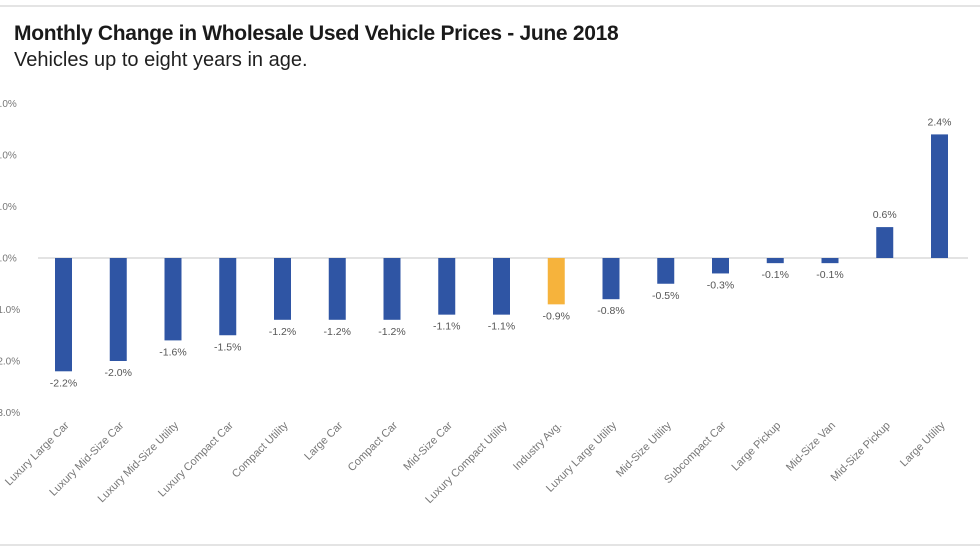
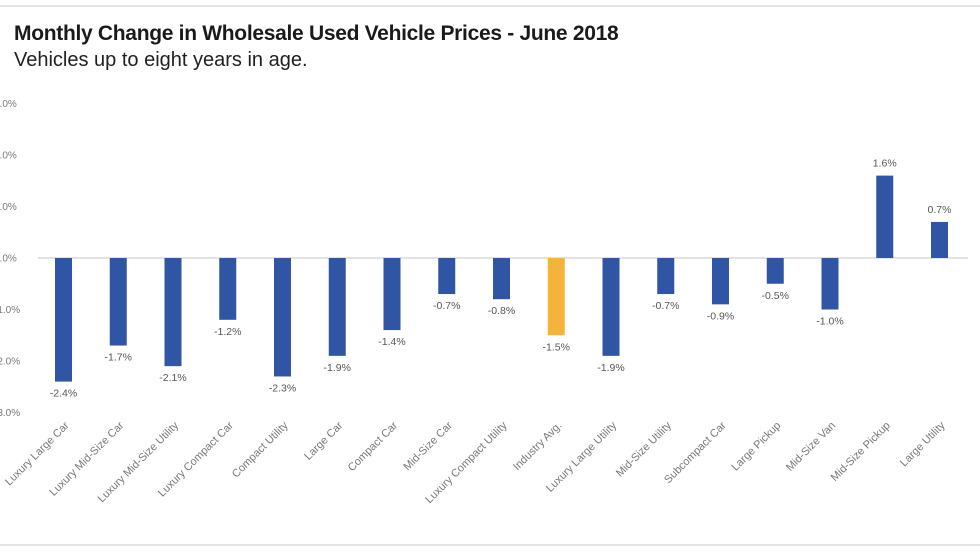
Luxury Large Car: -2.2% -> -2.4%
Luxury Mid-Size Car: -2.0% -> -1.7%
Luxury Mid-Size Utility: -1.6% -> -2.1%
Luxury Compact Car: -1.5% -> -1.2%
Compact Utility: -1.2% -> -2.3%
Large Car: -1.2% -> -1.9%
Compact Car: -1.2% -> -1.4%
Mid-Size Car: -1.1% -> -0.7%
Luxury Compact Utility: -1.1% -> -0.8%
Industry Avg.: -0.9% -> -1.5%
Luxury Large Utility: -0.8% -> -1.9%
Mid-Size Utility: -0.5% -> -0.7%
Subcompact Car: -0.3% -> -0.9%
Large Pickup: -0.1% -> -0.5%
Mid-Size Van: -0.1% -> -1.0%
Mid-Size Pickup: 0.6% -> 1.6%
Large Utility: 2.4% -> 0.7%
